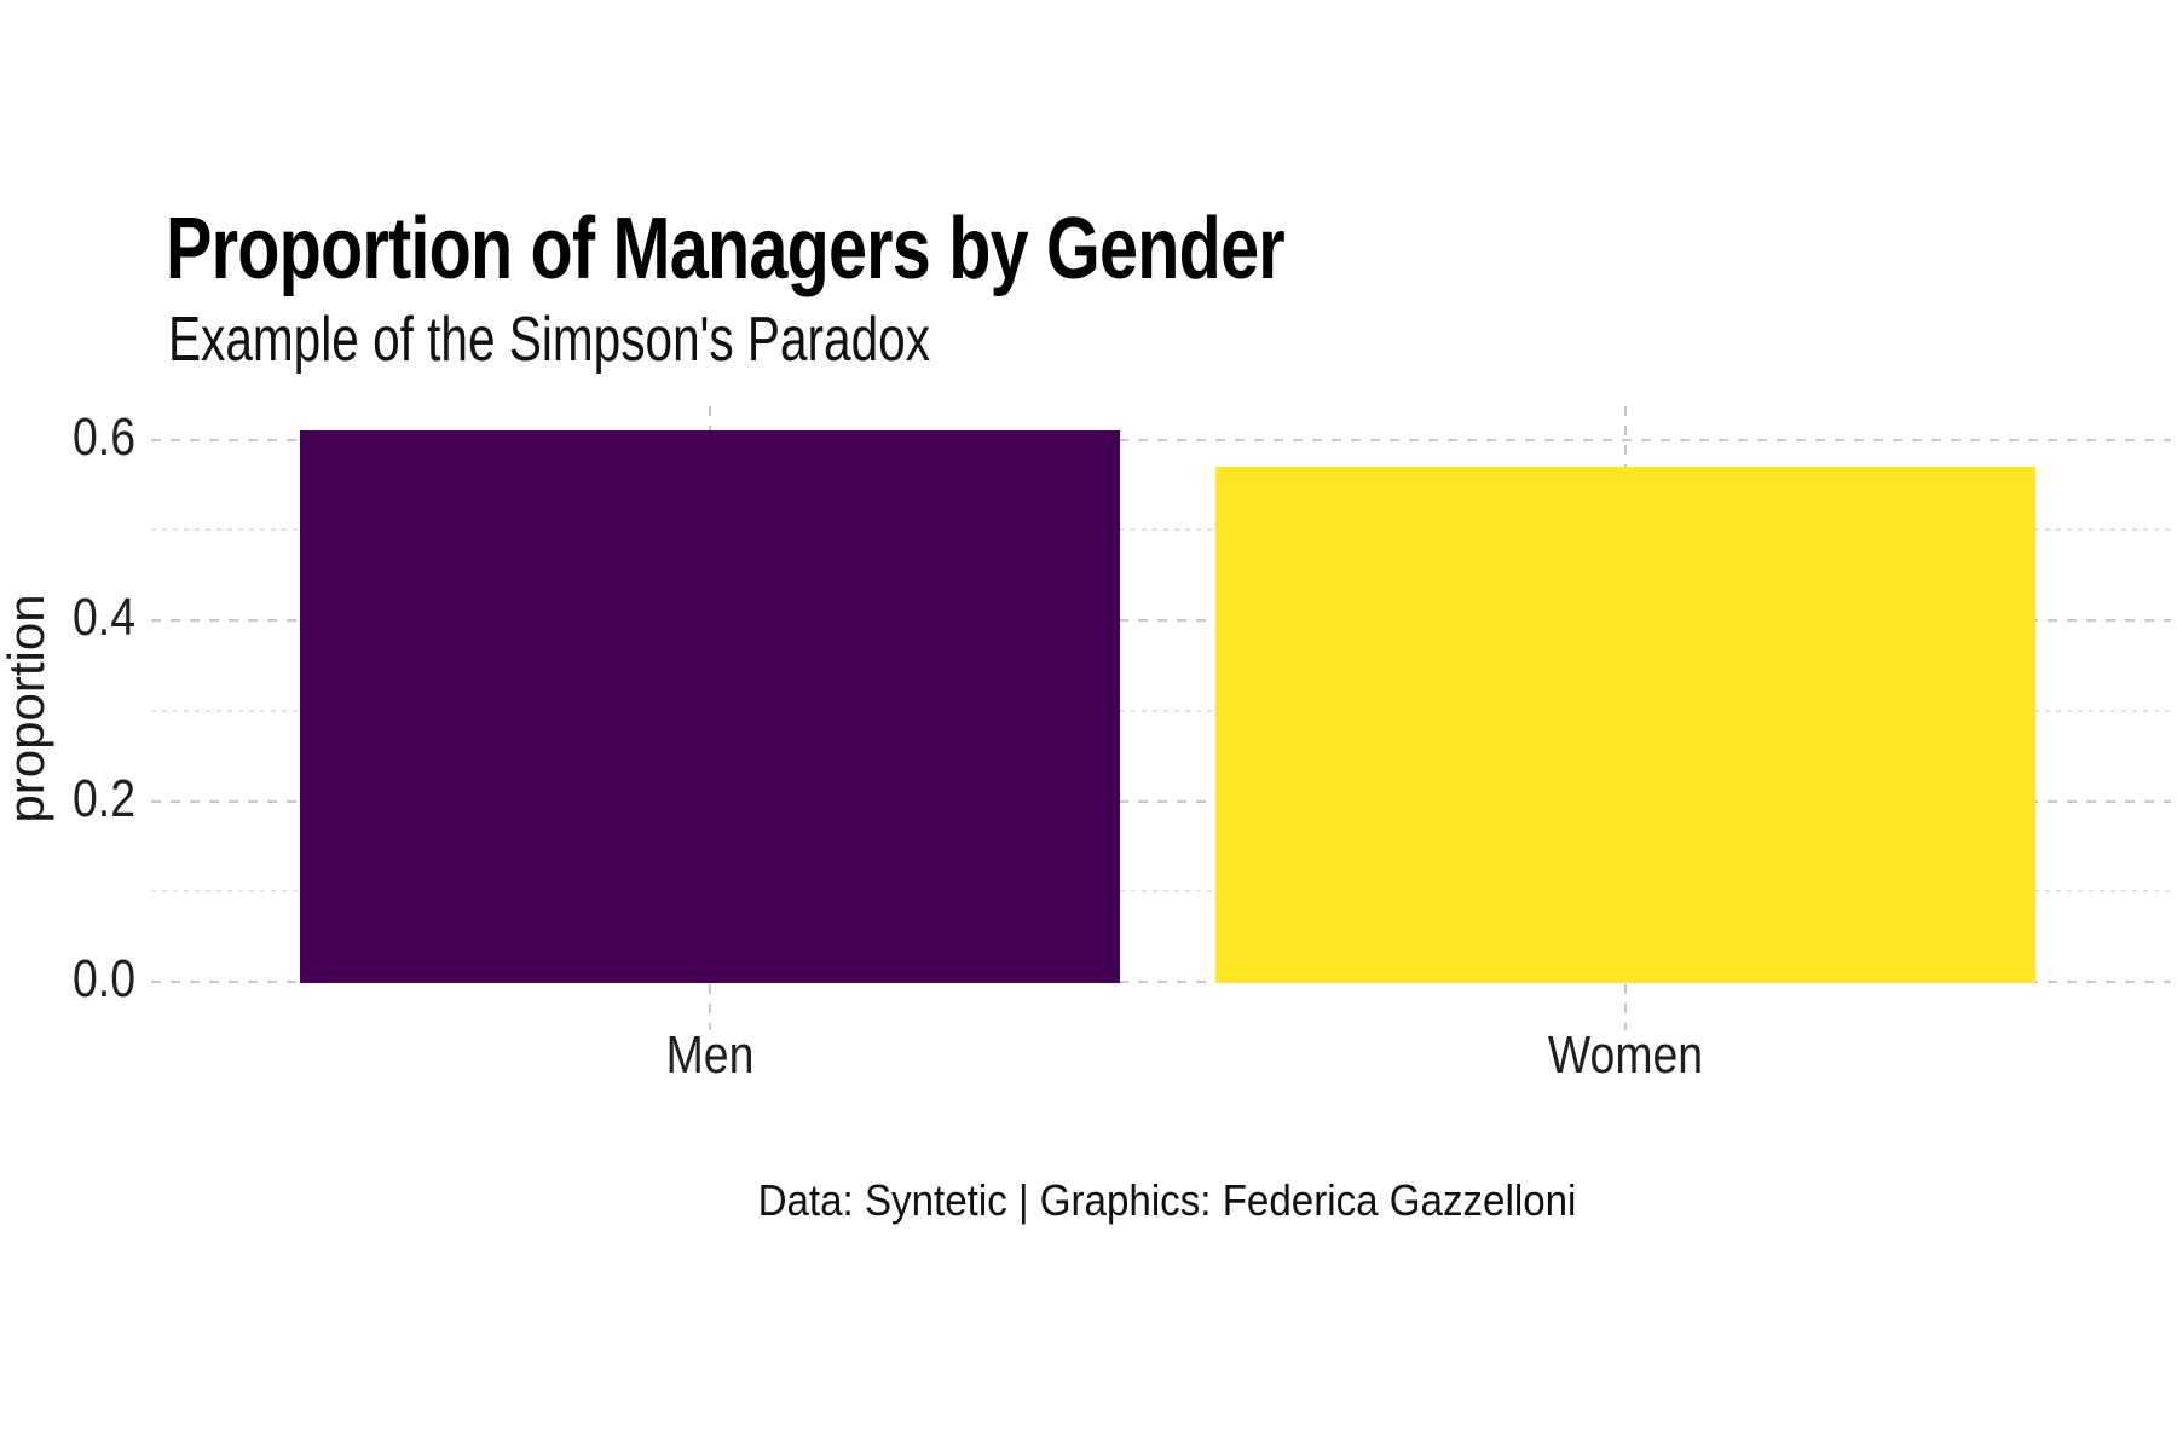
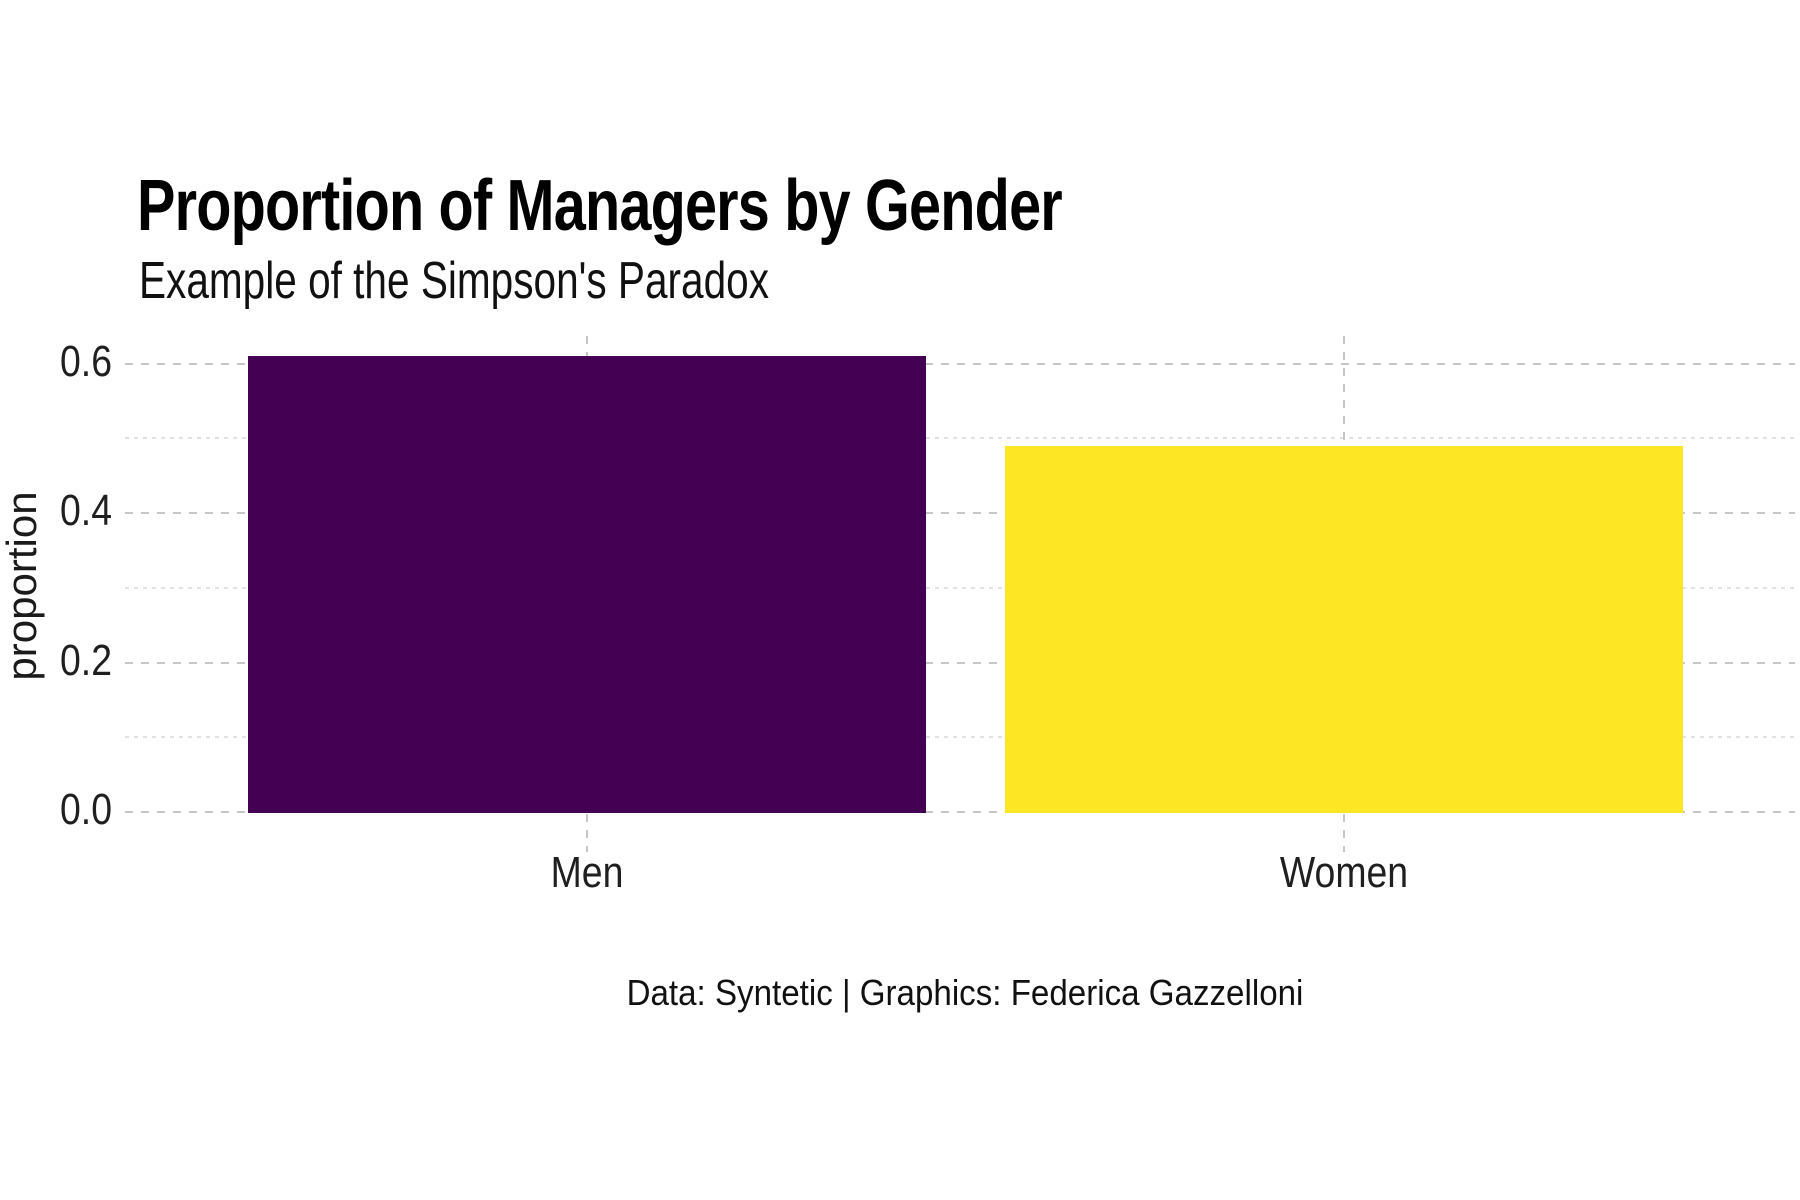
Women: 0.57 -> 0.49
